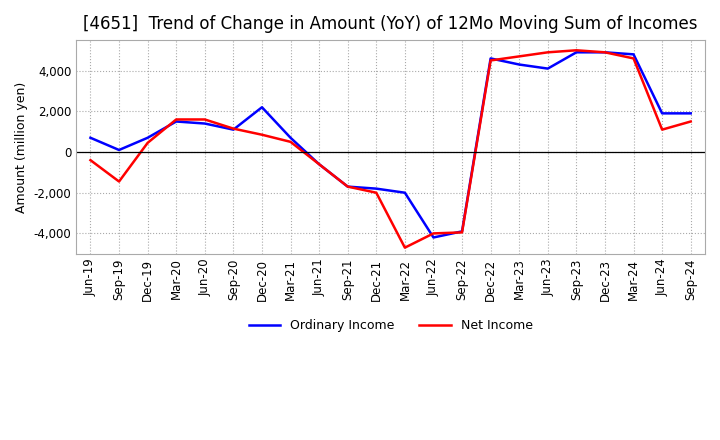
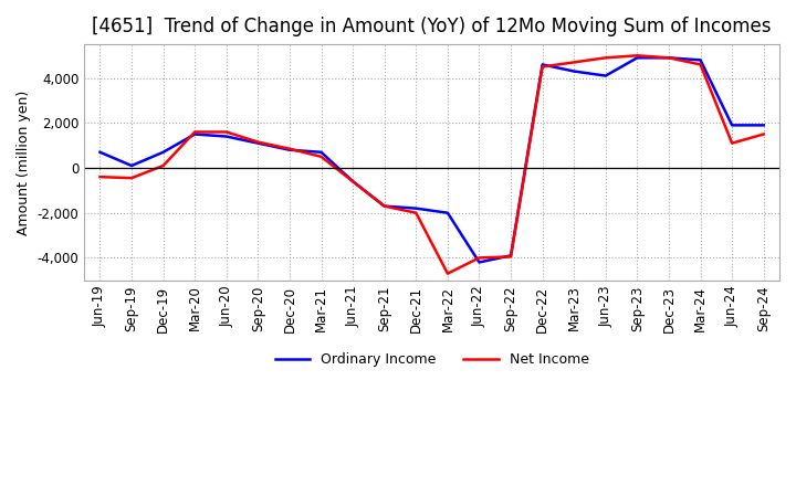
Net Income/Sep-19: -1,450 -> -450
Net Income/Dec-19: 450 -> 100
Ordinary Income/Dec-20: 2,200 -> 800
